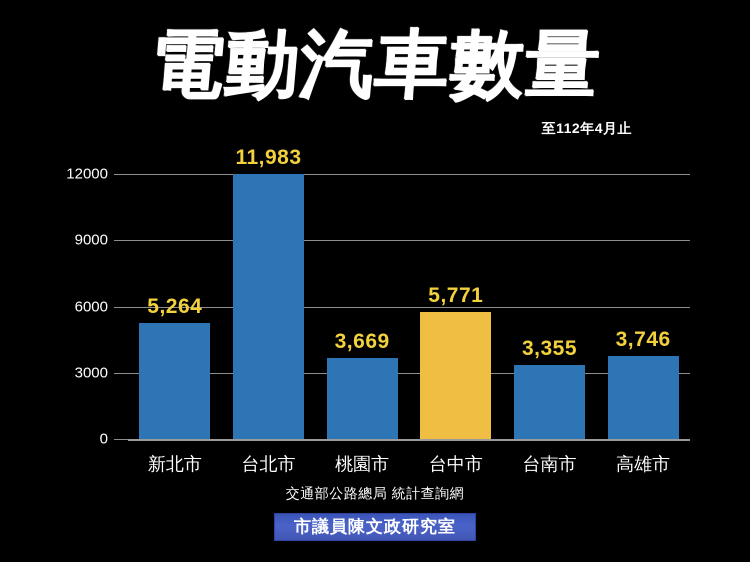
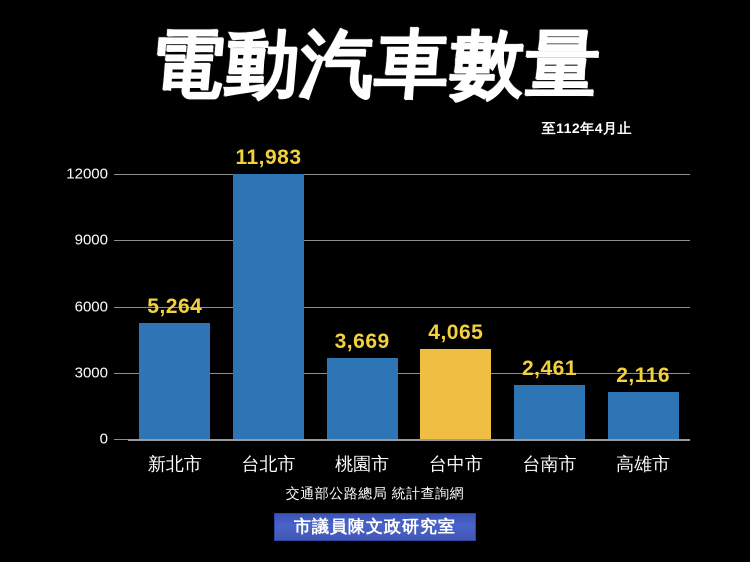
台中市: 5,771 -> 4,065
台南市: 3,355 -> 2,461
高雄市: 3,746 -> 2,116
